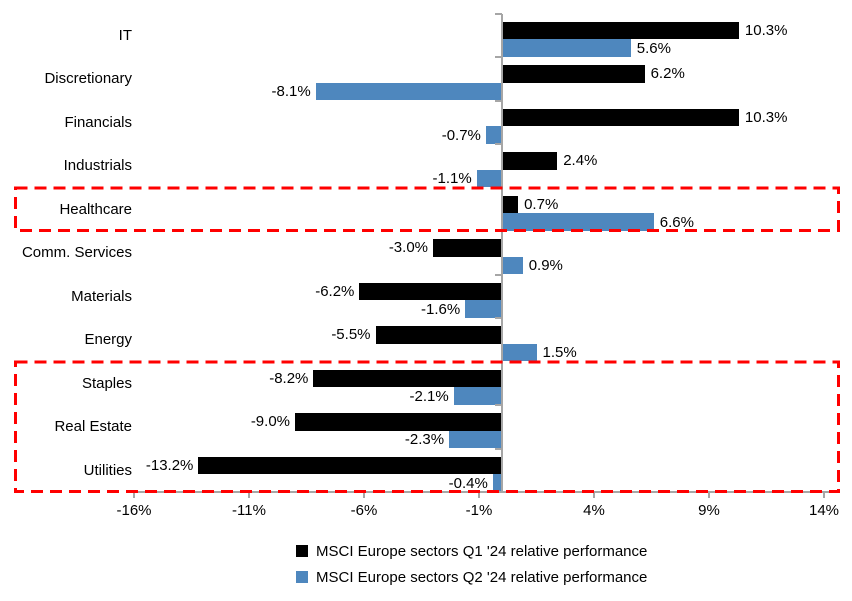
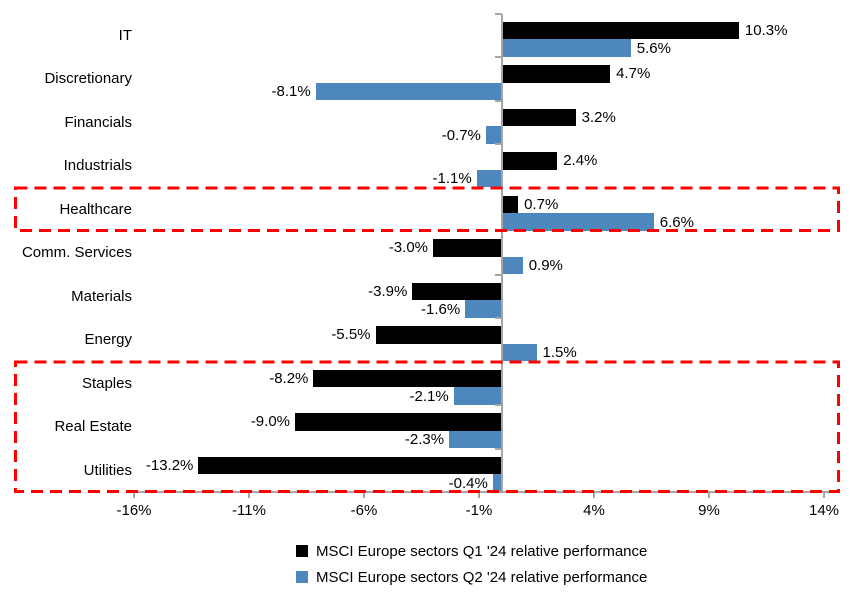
MSCI Europe sectors Q1 '24 relative performance/Discretionary: 6.2% -> 4.7%
MSCI Europe sectors Q1 '24 relative performance/Financials: 10.3% -> 3.2%
MSCI Europe sectors Q1 '24 relative performance/Materials: -6.2% -> -3.9%
